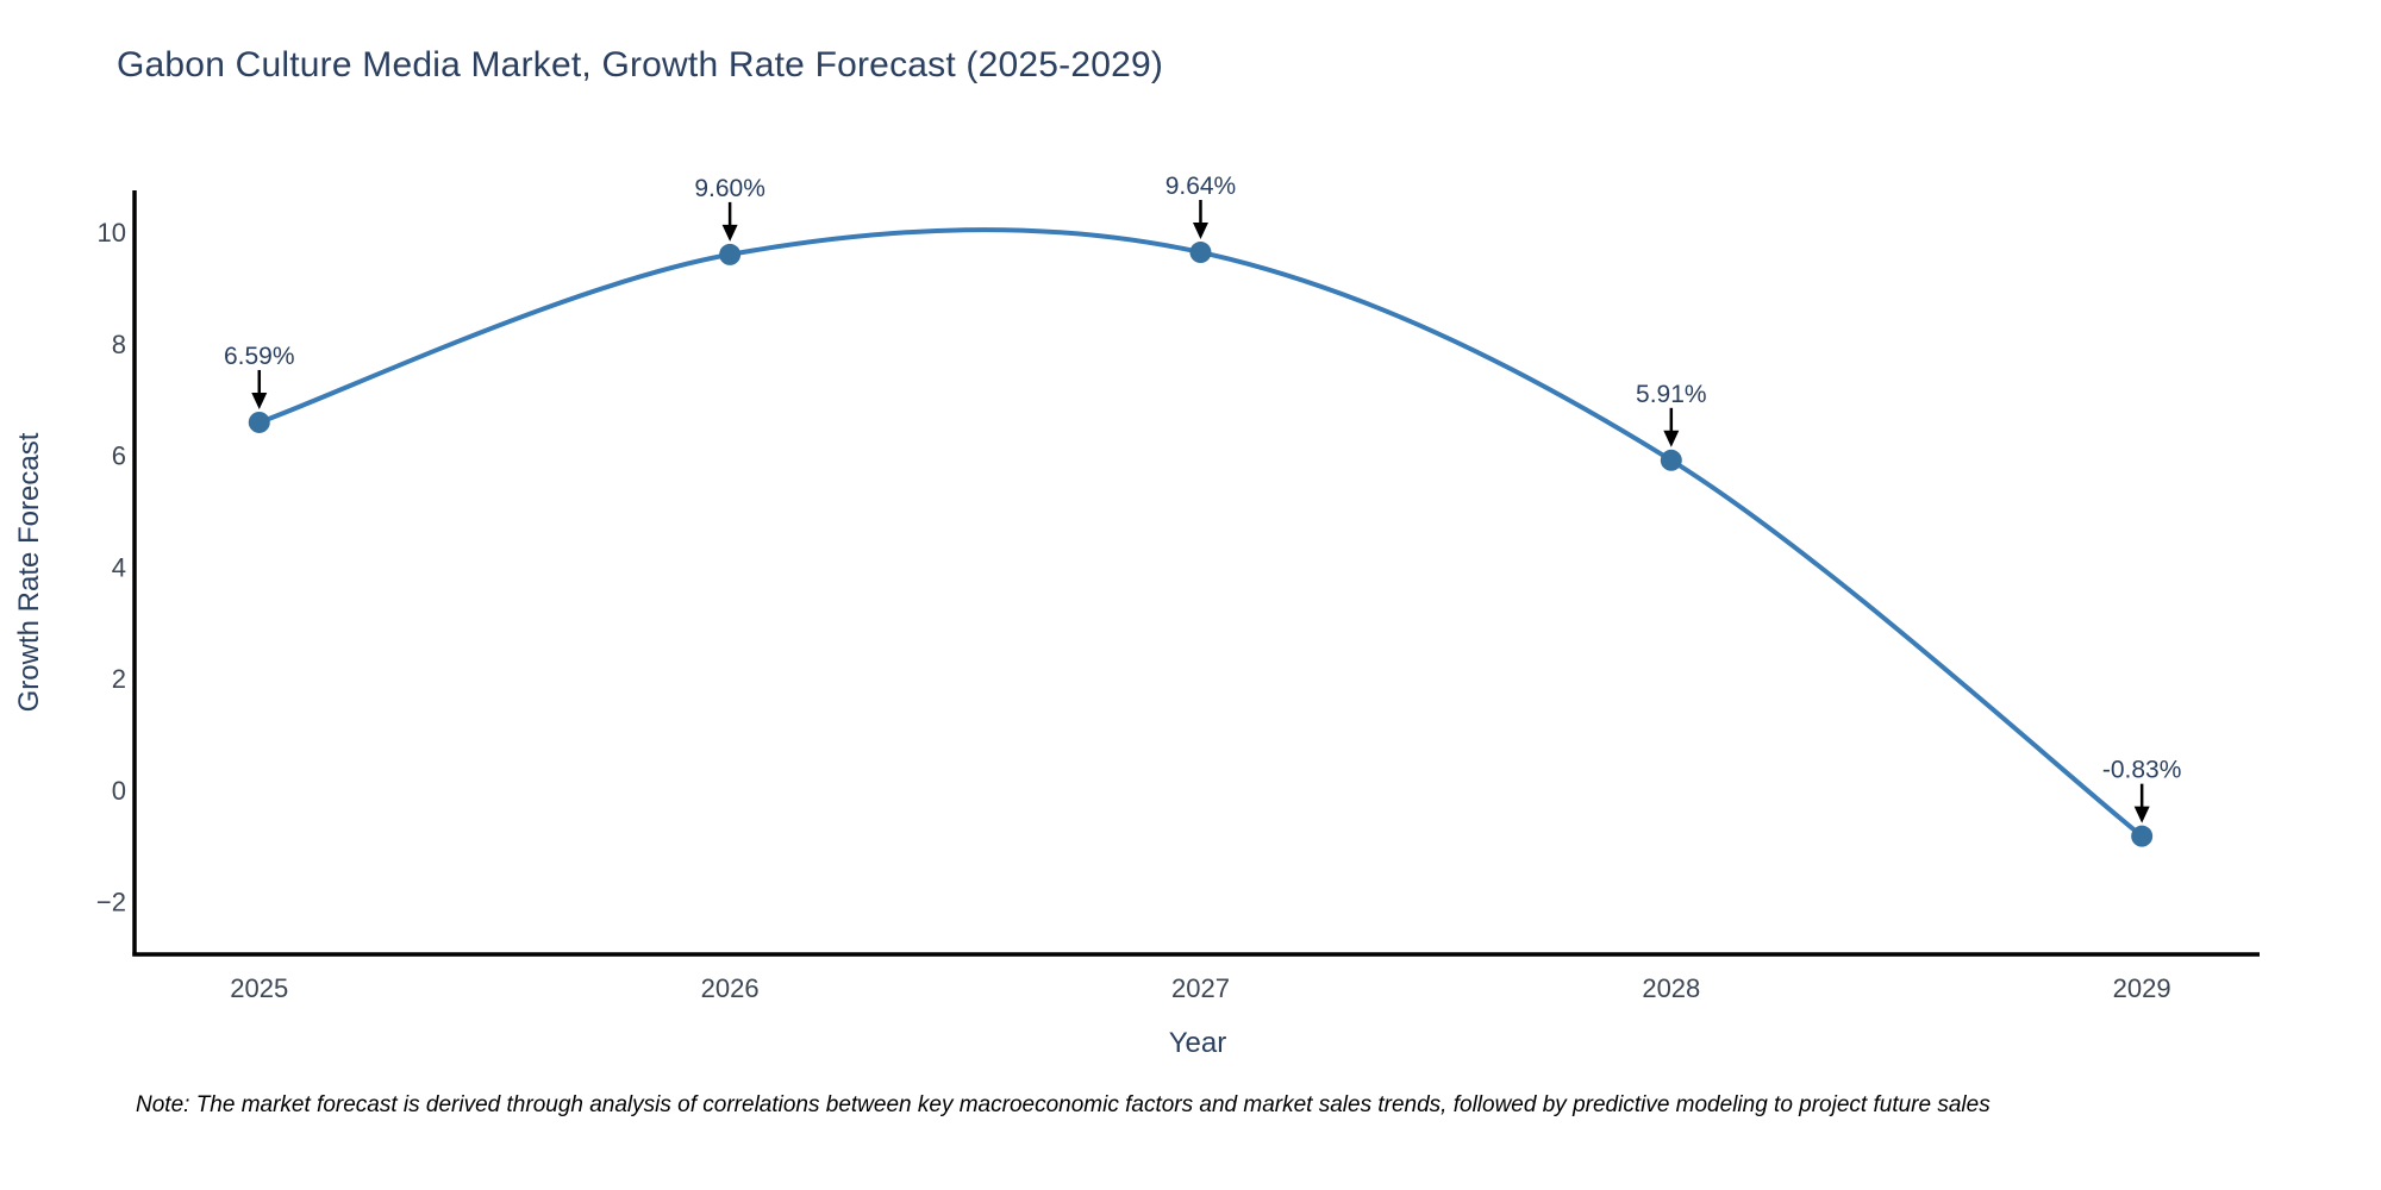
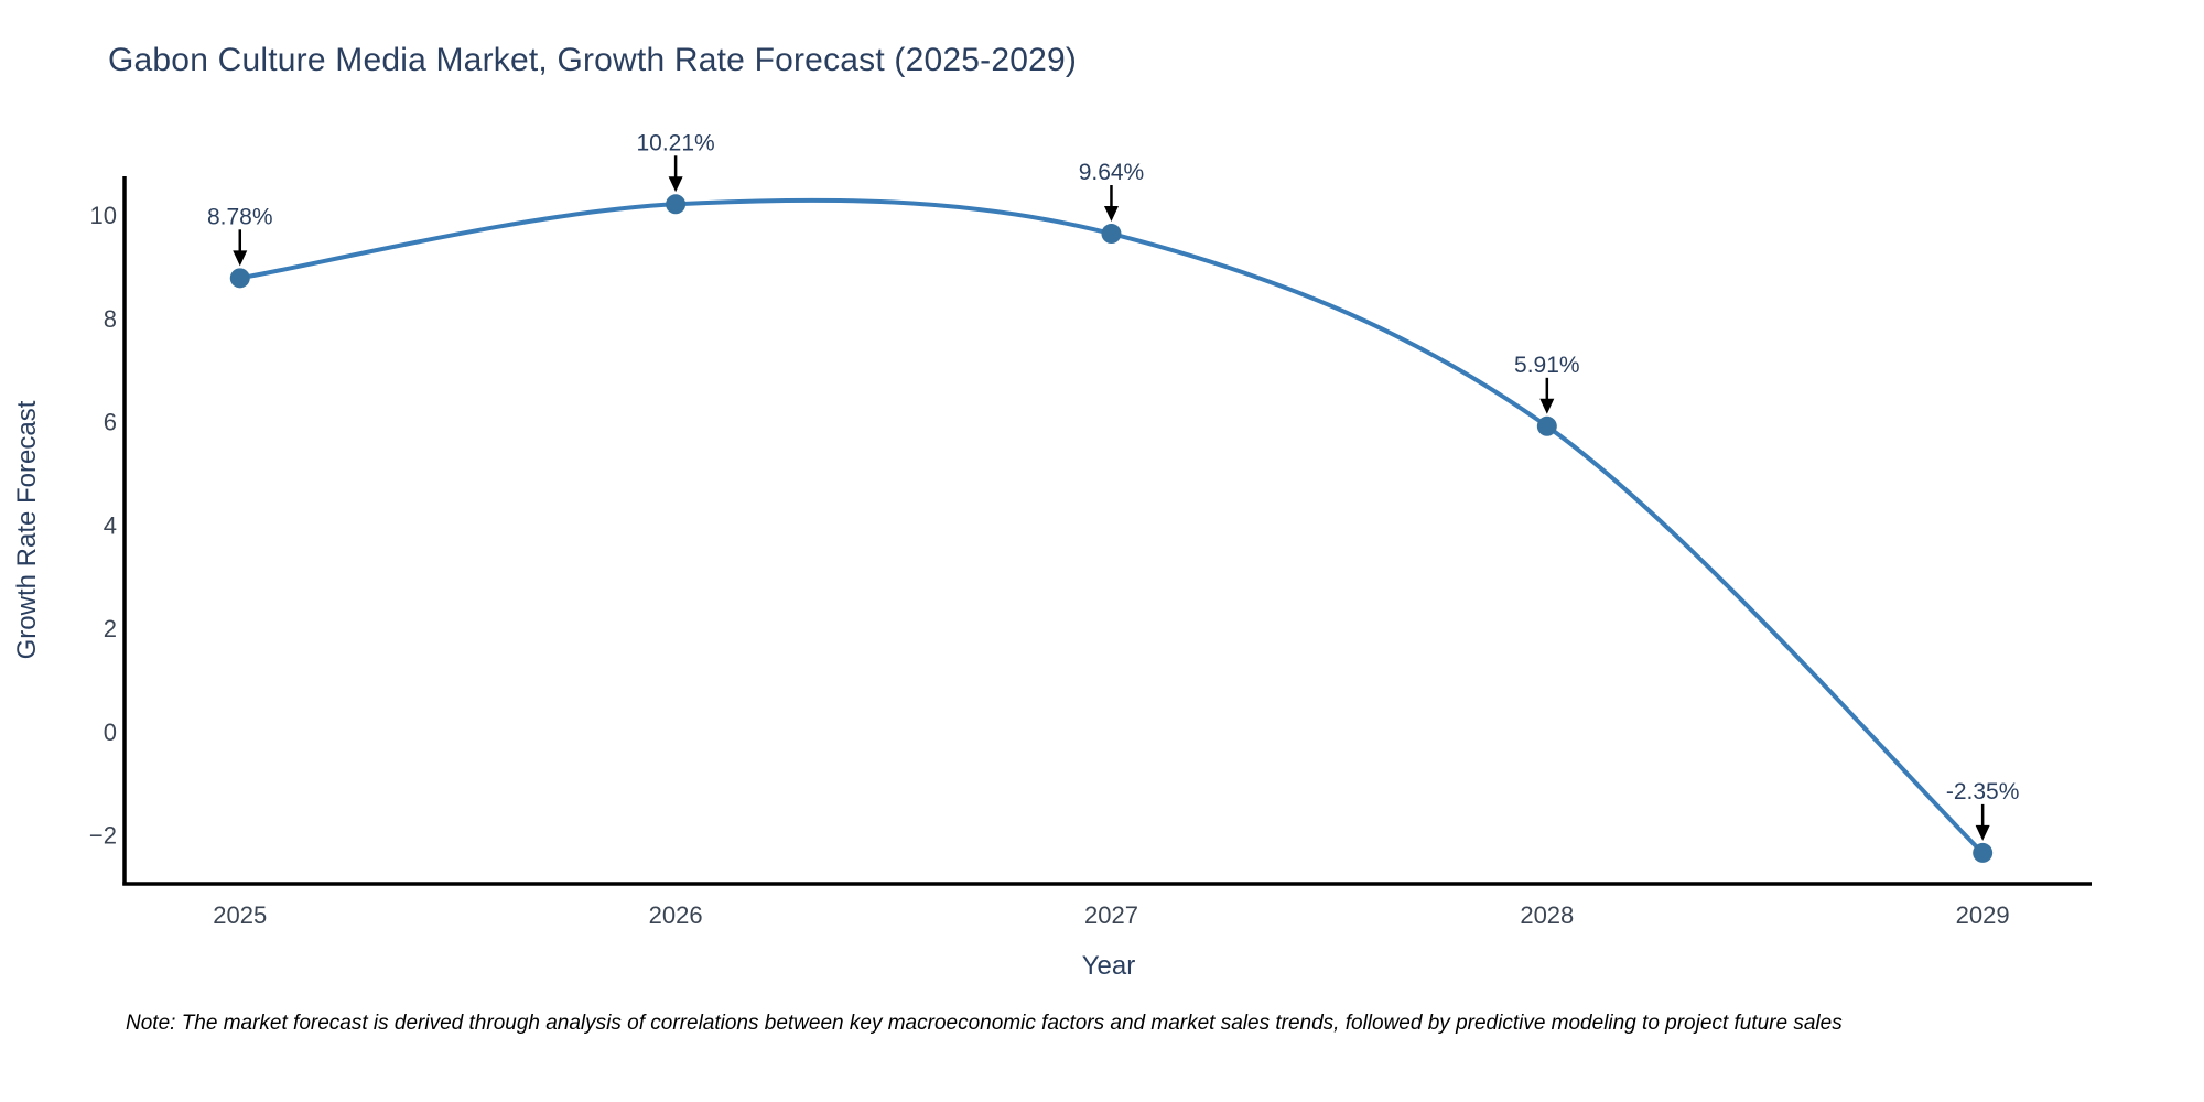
2025: 6.59% -> 8.78%
2026: 9.60% -> 10.21%
2029: -0.83% -> -2.35%
